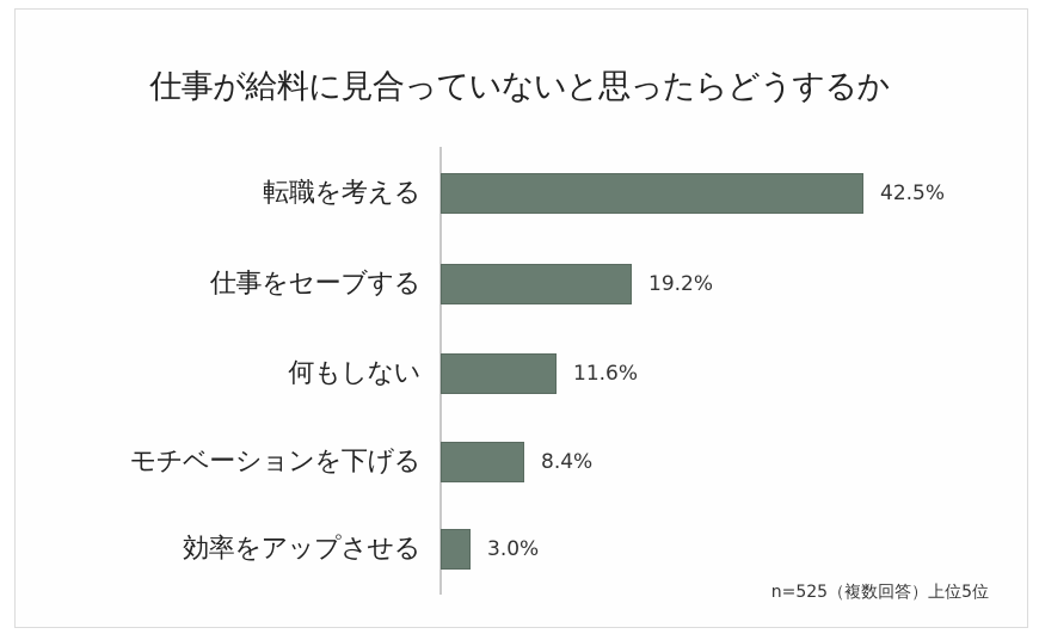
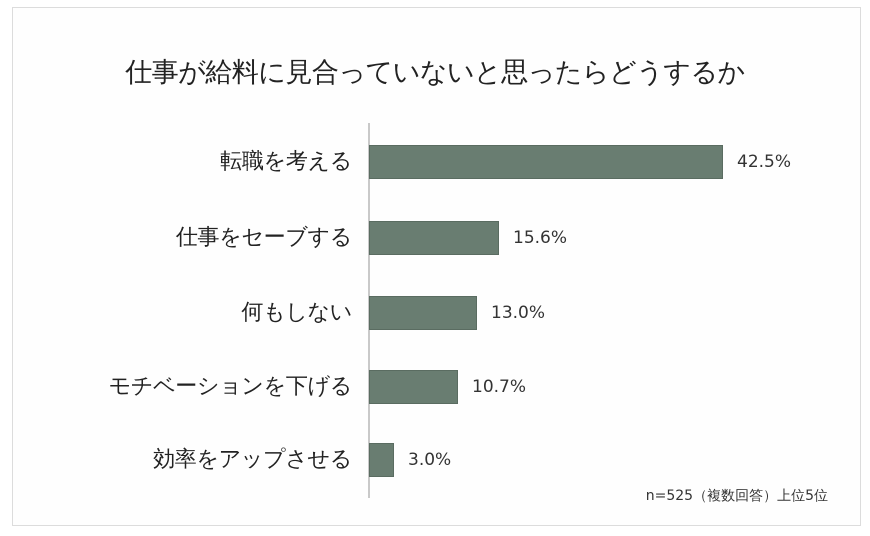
仕事をセーブする: 19.2% -> 15.6%
何もしない: 11.6% -> 13.0%
モチベーションを下げる: 8.4% -> 10.7%
